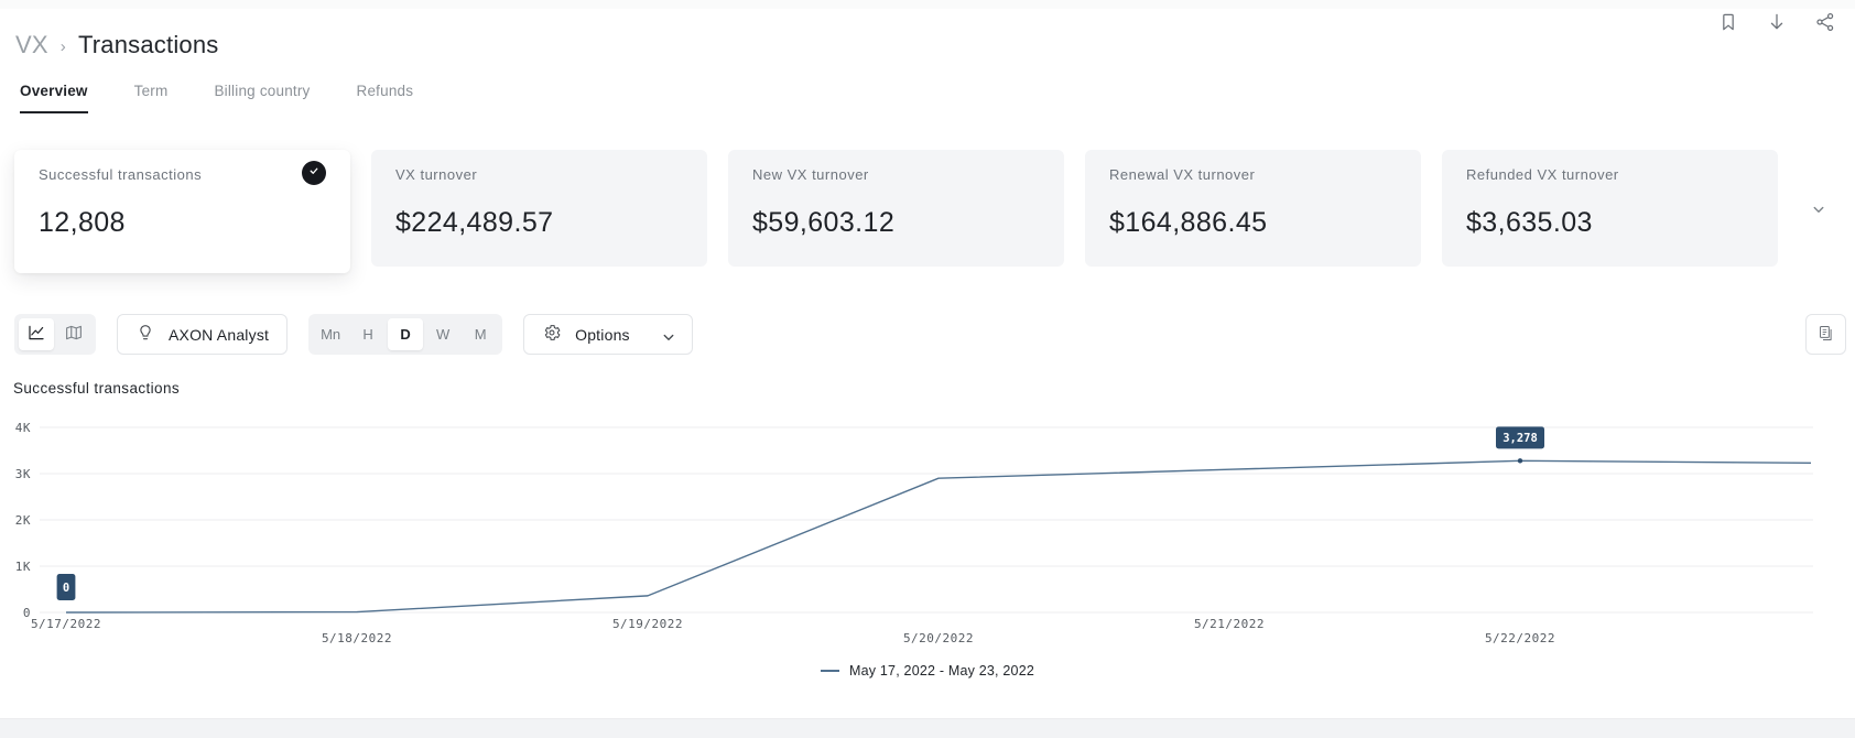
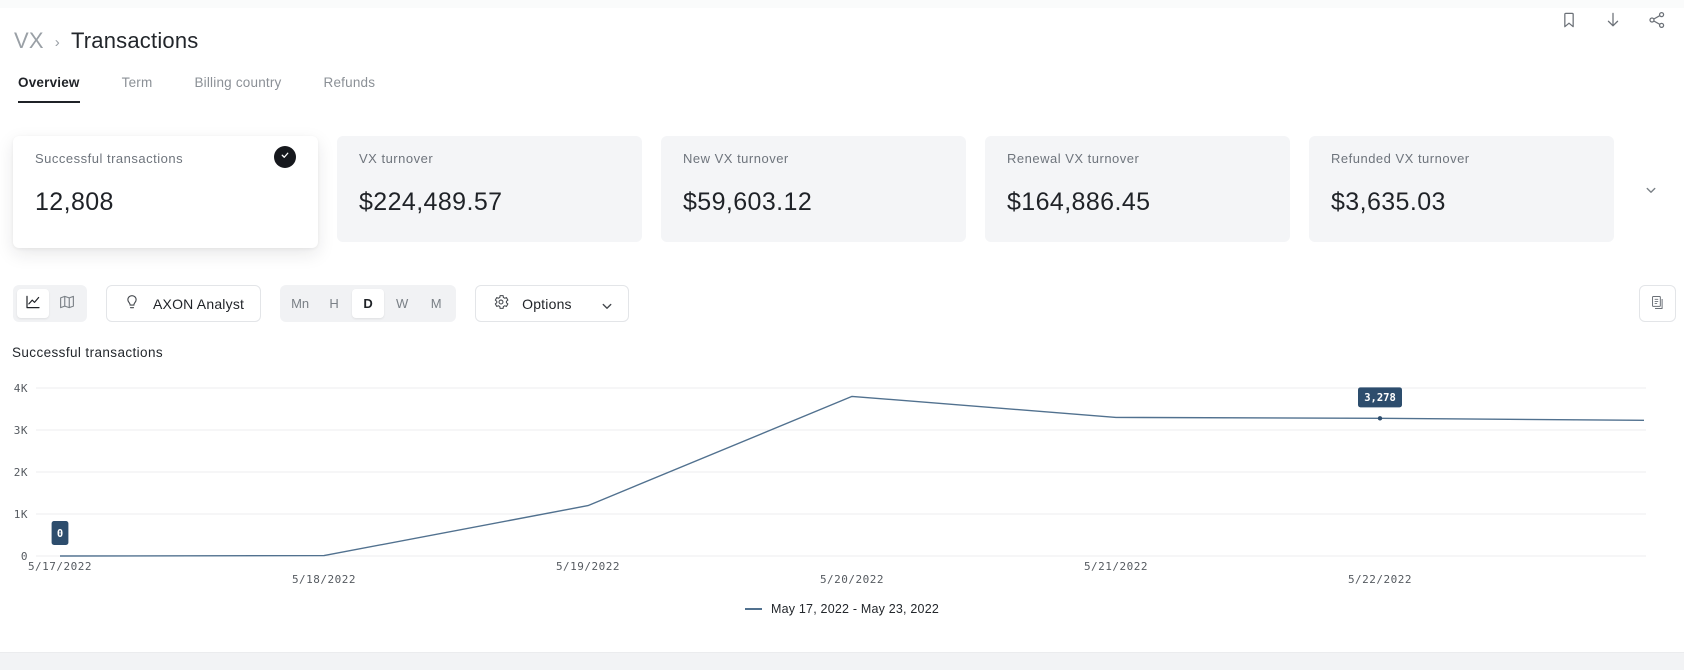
5/19/2022: 0.4K -> 1.2K
5/20/2022: 2.9K -> 3.8K
5/21/2022: 3.1K -> 3.3K
